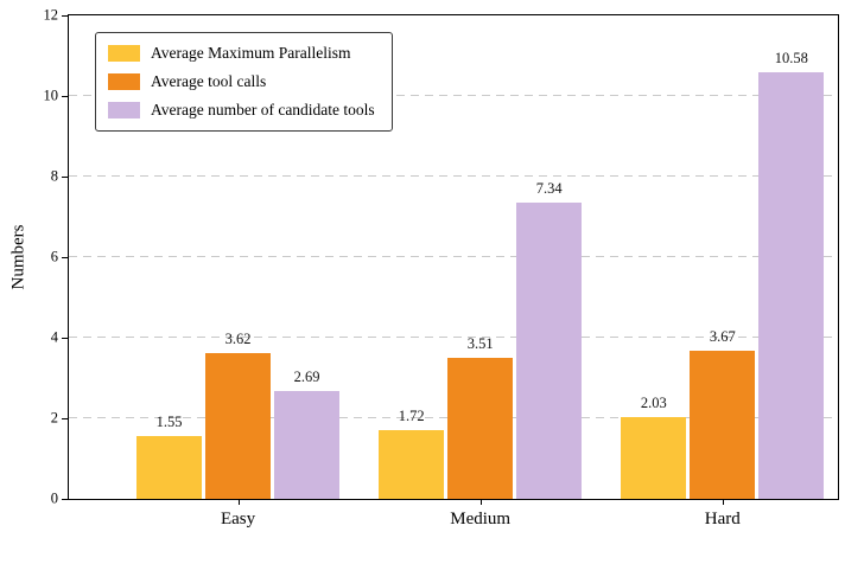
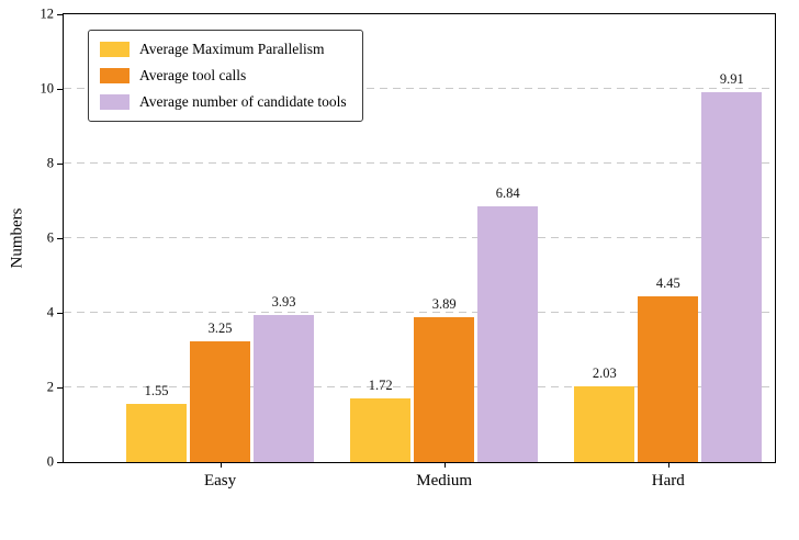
Average tool calls/Easy: 3.62 -> 3.25
Average number of candidate tools/Easy: 2.69 -> 3.93
Average tool calls/Medium: 3.51 -> 3.89
Average number of candidate tools/Medium: 7.34 -> 6.84
Average tool calls/Hard: 3.67 -> 4.45
Average number of candidate tools/Hard: 10.58 -> 9.91
